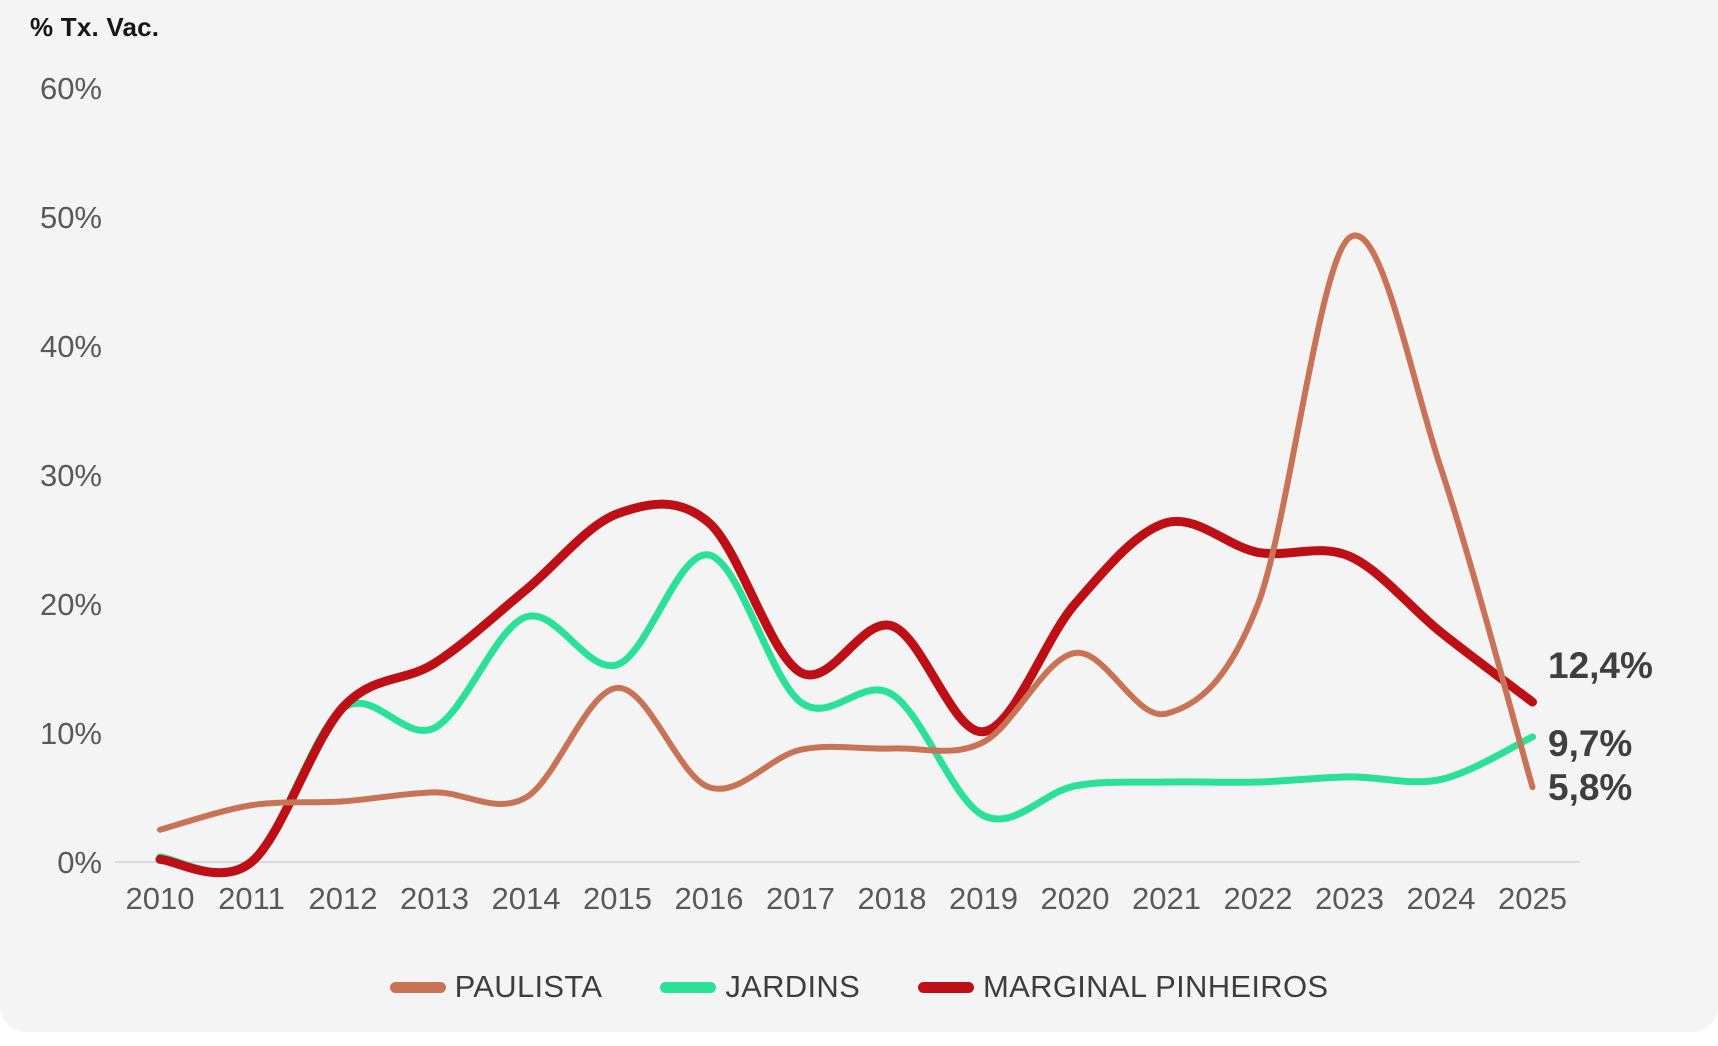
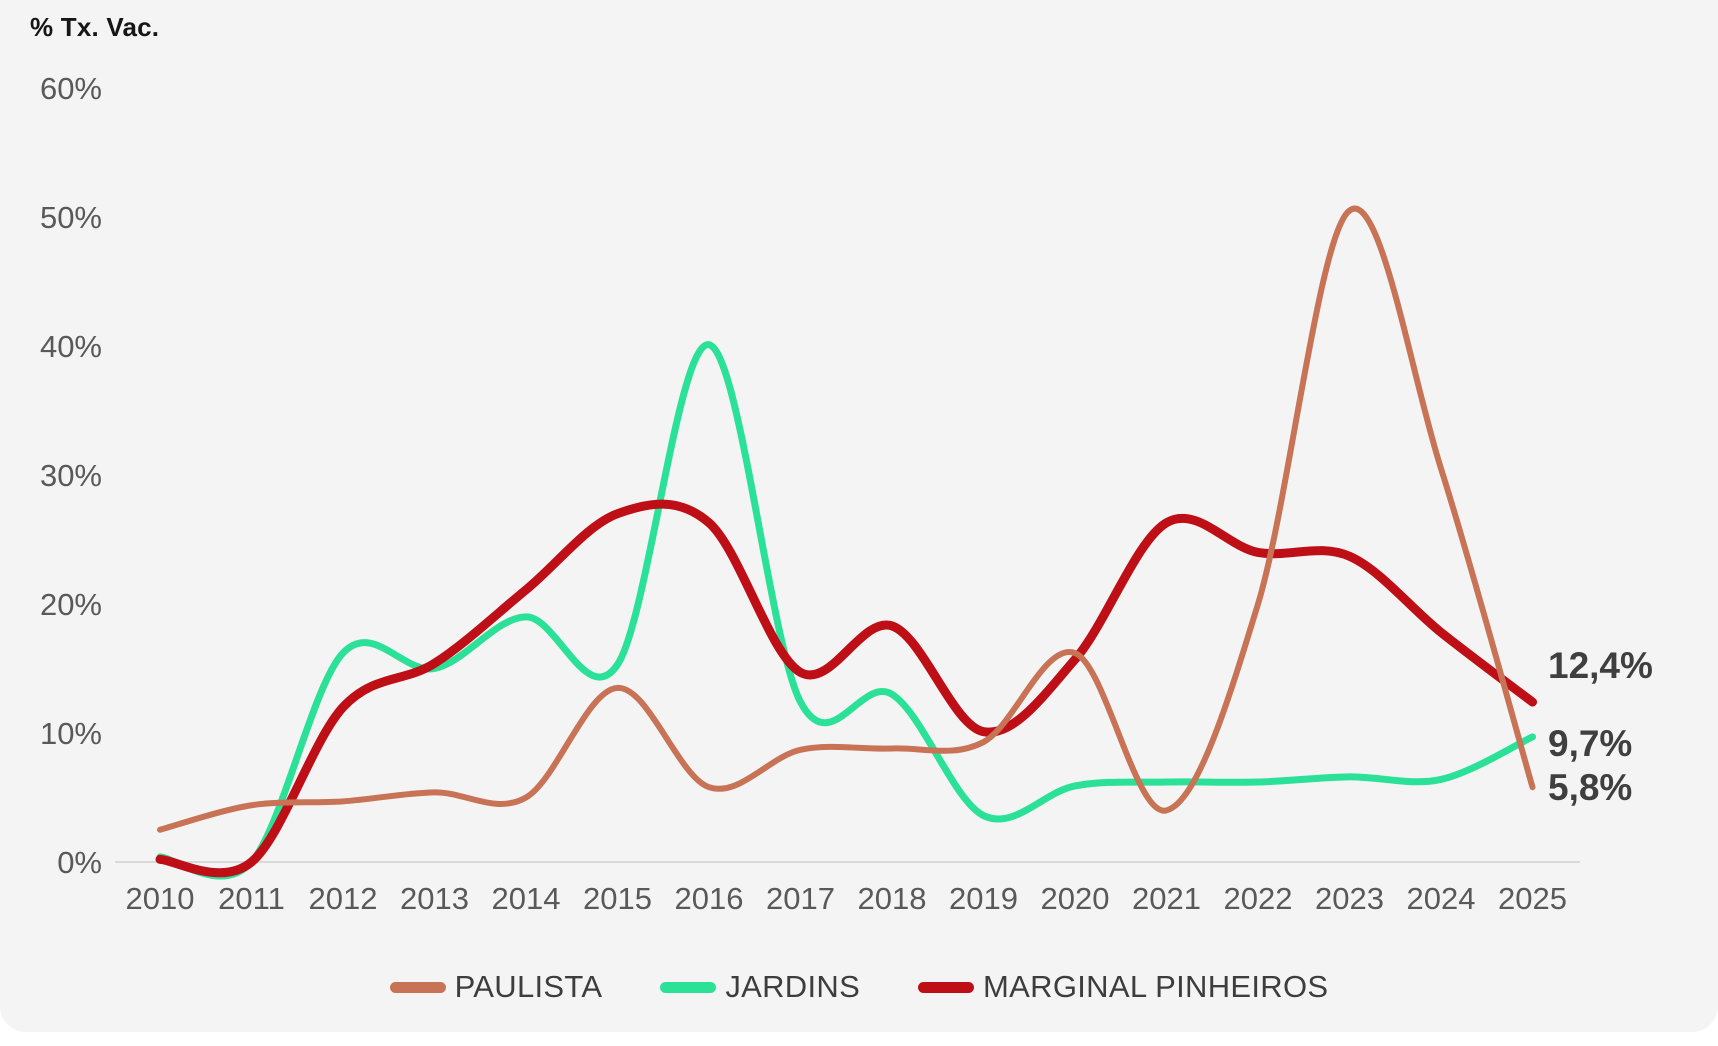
JARDINS/2012: 11.9% -> 16.2%
JARDINS/2013: 10.4% -> 15.0%
JARDINS/2016: 23.8% -> 40.1%
MARGINAL PINHEIROS/2020: 20.0% -> 15.7%
PAULISTA/2021: 11.5% -> 4.0%
PAULISTA/2023: 48.4% -> 50.5%
